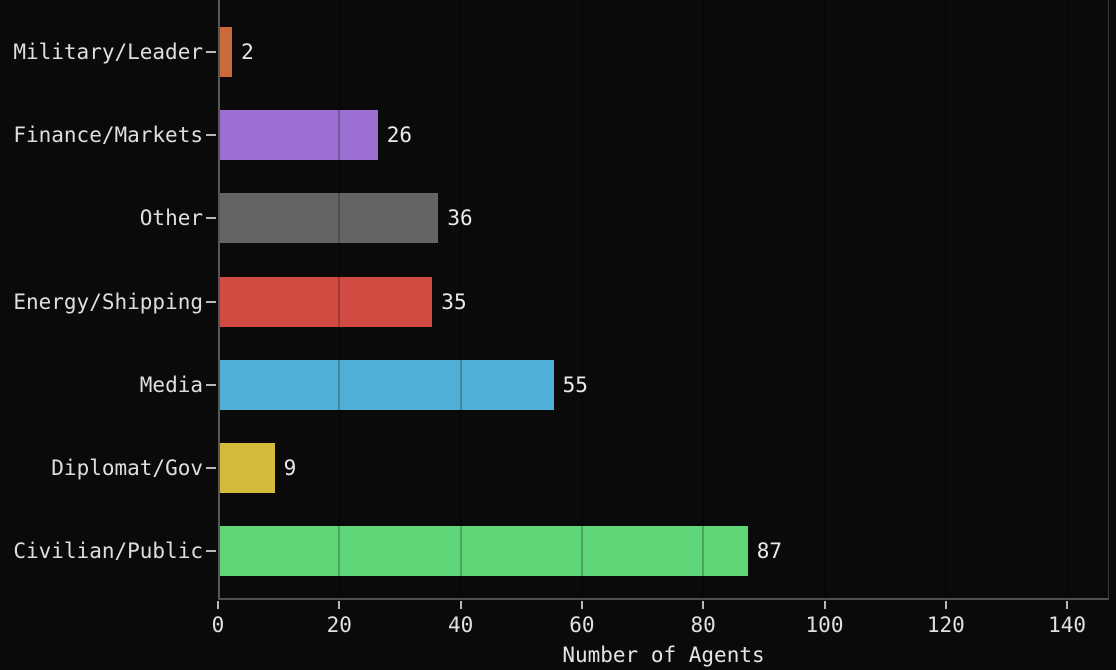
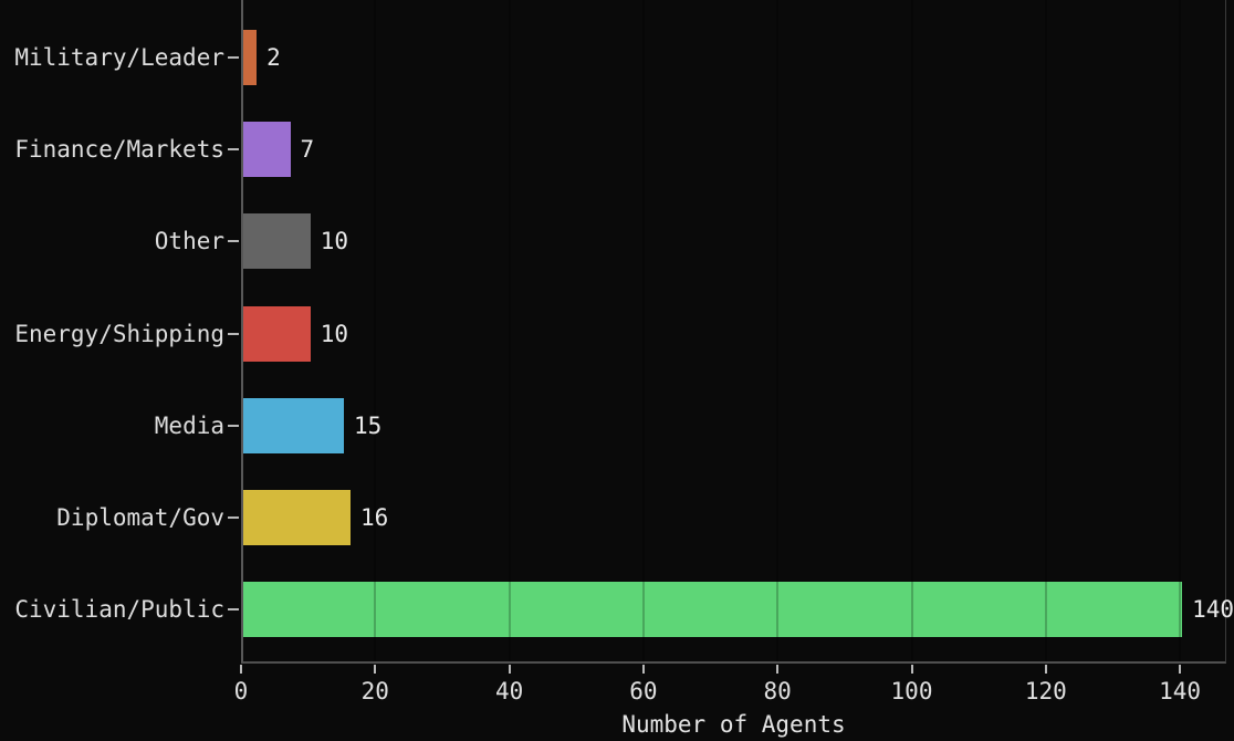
Finance/Markets: 26 -> 7
Other: 36 -> 10
Energy/Shipping: 35 -> 10
Media: 55 -> 15
Diplomat/Gov: 9 -> 16
Civilian/Public: 87 -> 140
